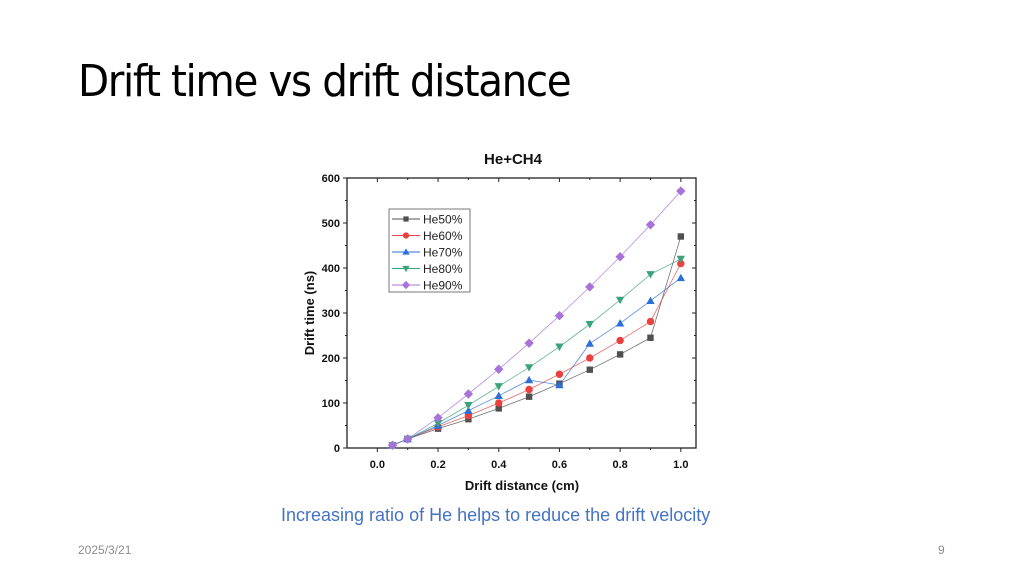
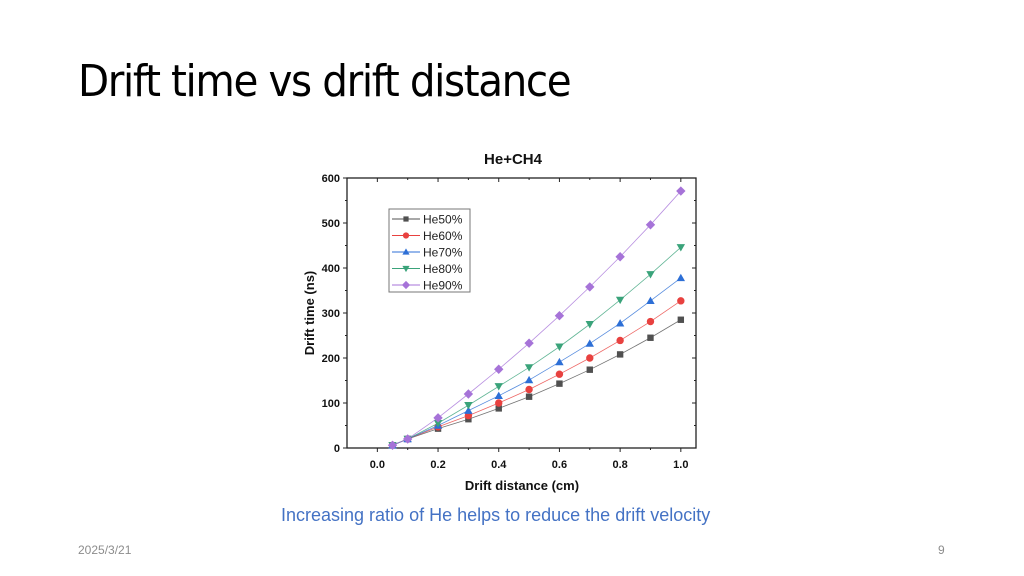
He70%/0.6: 140 -> 190
He50%/1.0: 470 -> 280
He60%/1.0: 410 -> 330
He80%/1.0: 420 -> 450
